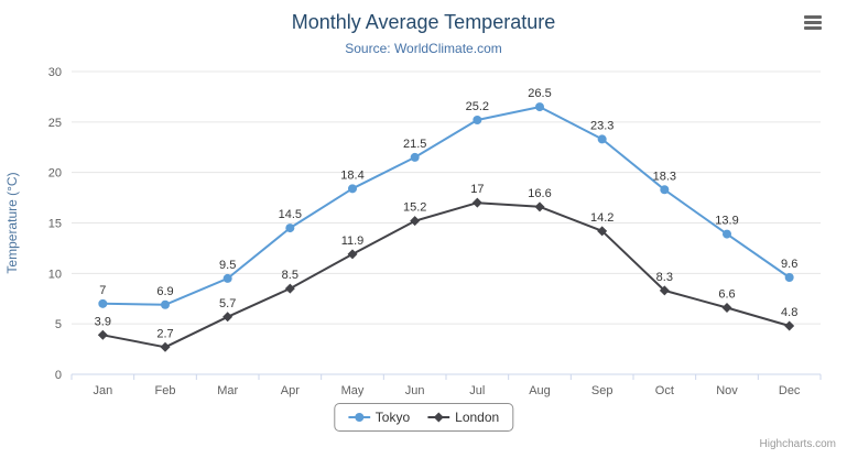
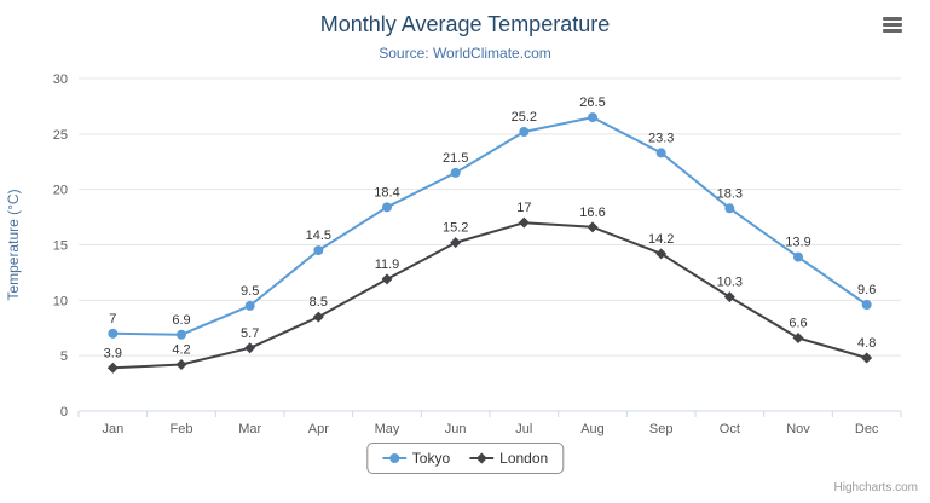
London/Feb: 2.7 -> 4.2
London/Oct: 8.3 -> 10.3
